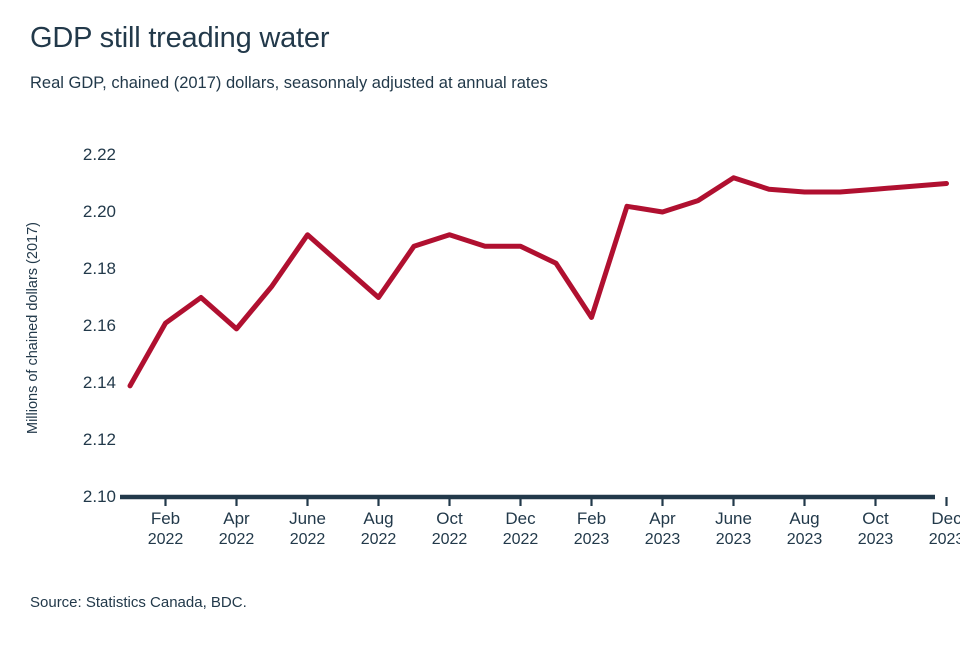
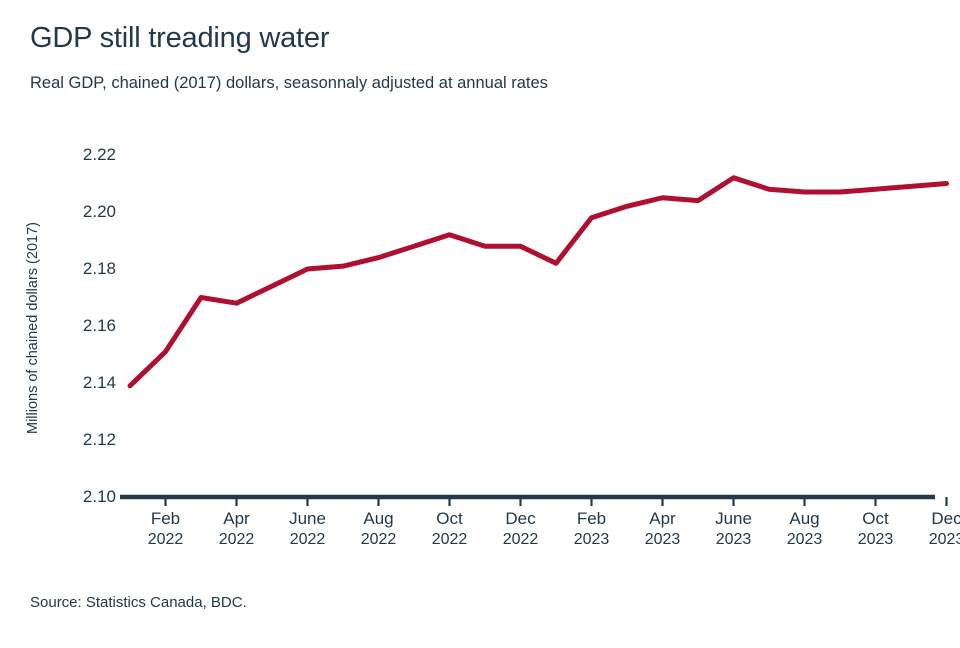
Feb 2022: 2.161 -> 2.151
Apr 2022: 2.159 -> 2.168
June 2022: 2.192 -> 2.180
Aug 2022: 2.170 -> 2.184
Feb 2023: 2.163 -> 2.198
Apr 2023: 2.200 -> 2.205
